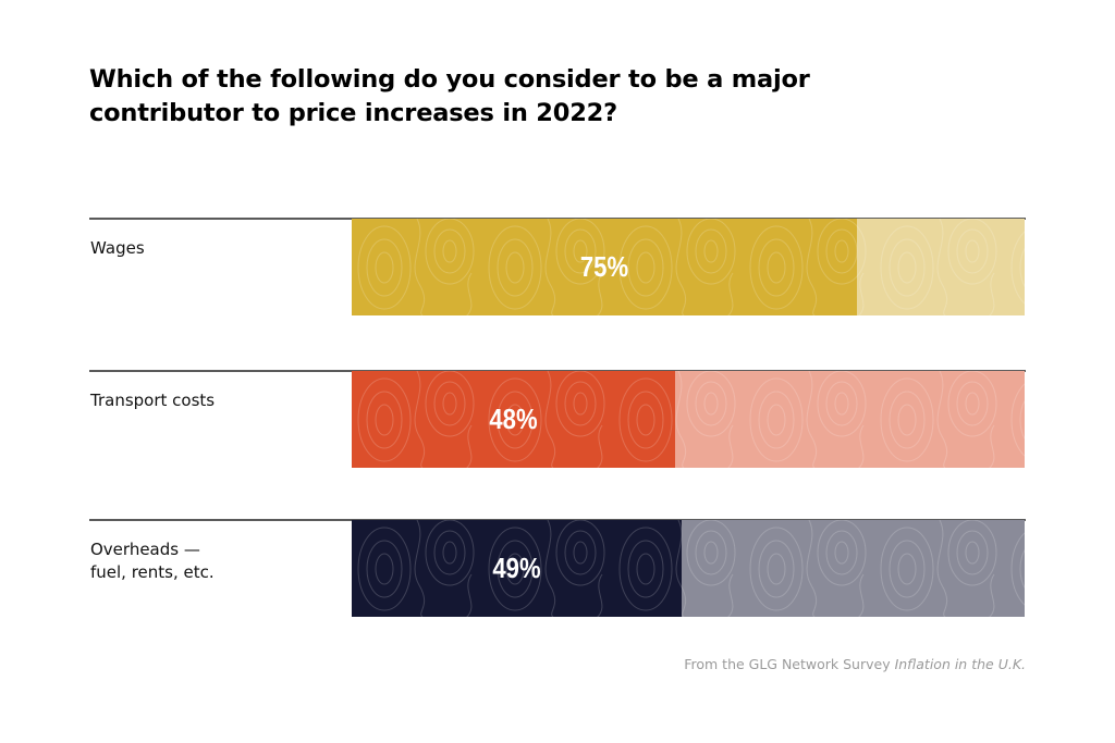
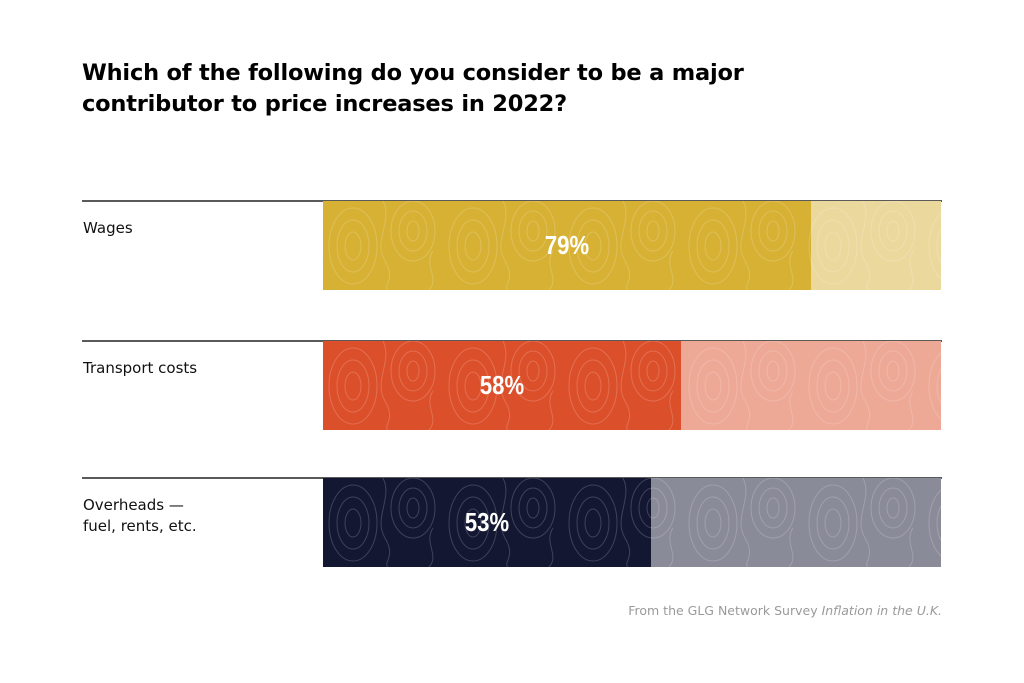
Wages: 75% -> 79%
Transport costs: 48% -> 58%
Overheads — fuel, rents, etc.: 49% -> 53%
